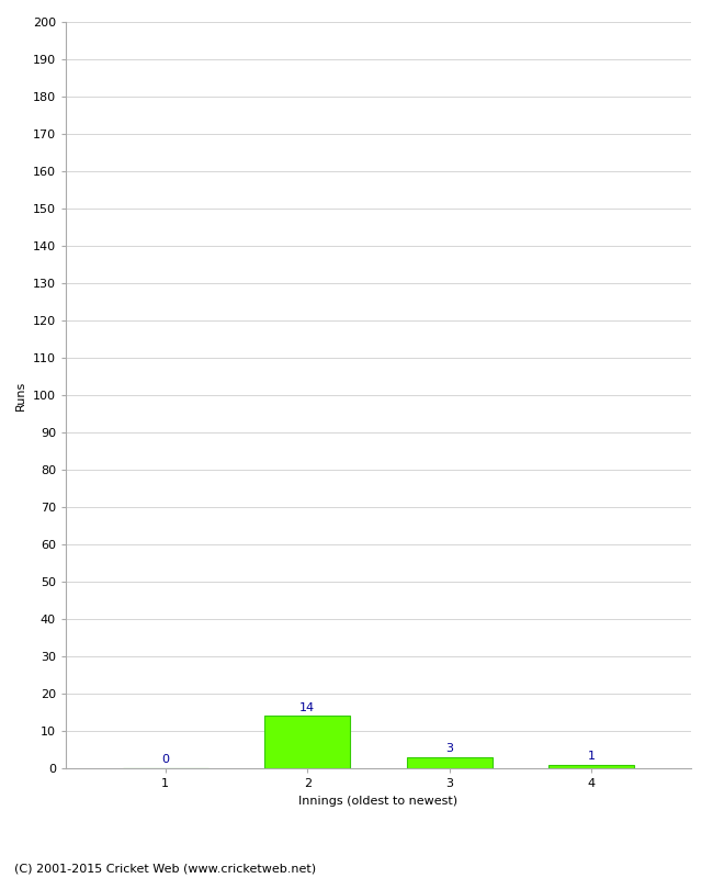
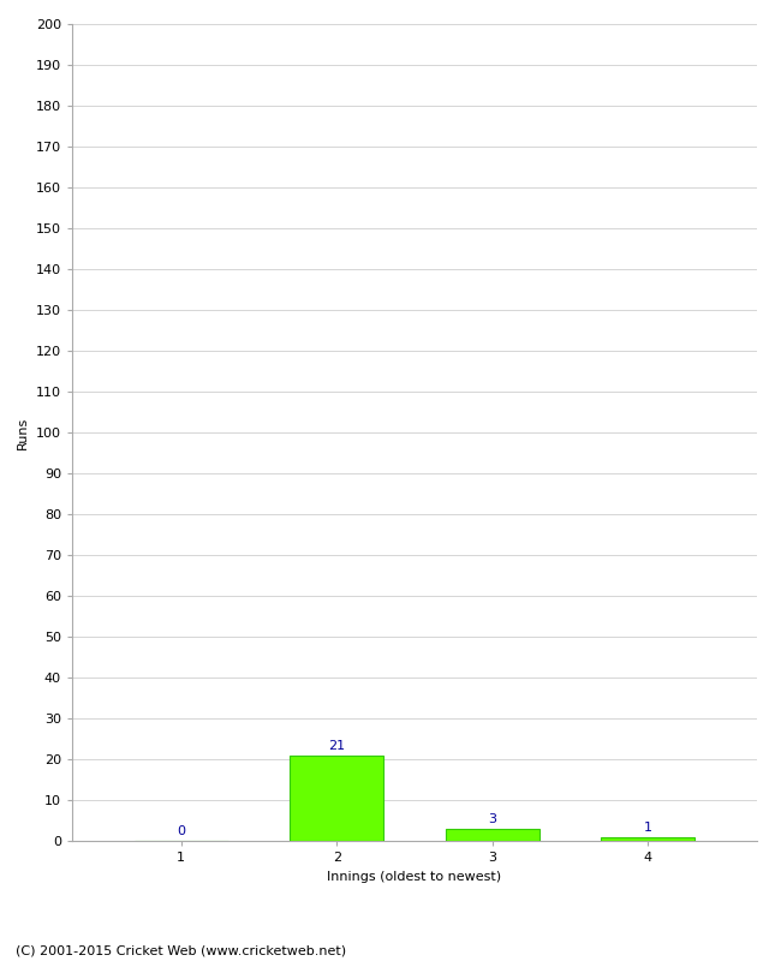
2: 14 -> 21
